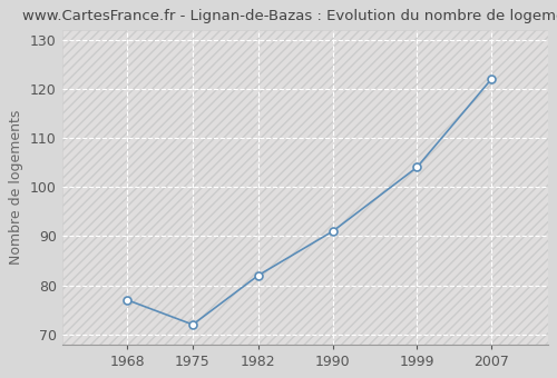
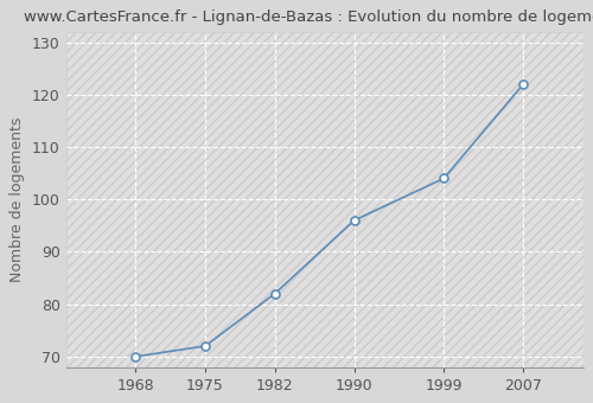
1968: 77 -> 70
1990: 91 -> 96
